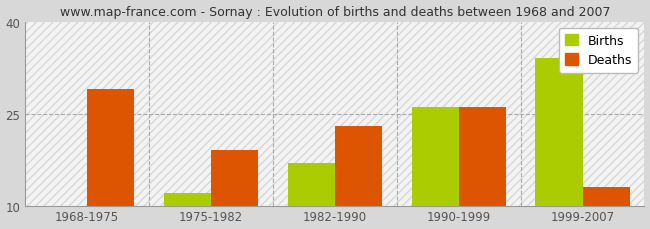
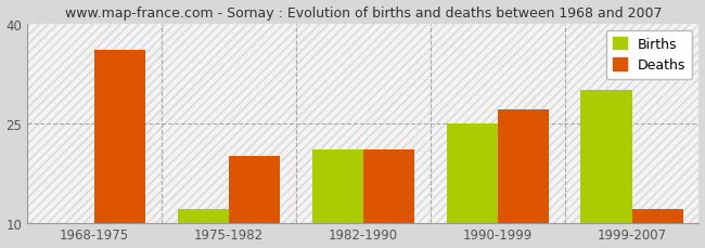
Deaths/1968-1975: 29 -> 36
Deaths/1975-1982: 19 -> 20
Births/1982-1990: 17 -> 21
Deaths/1982-1990: 23 -> 21
Births/1990-1999: 26 -> 25
Deaths/1990-1999: 26 -> 27
Births/1999-2007: 34 -> 30
Deaths/1999-2007: 13 -> 12
